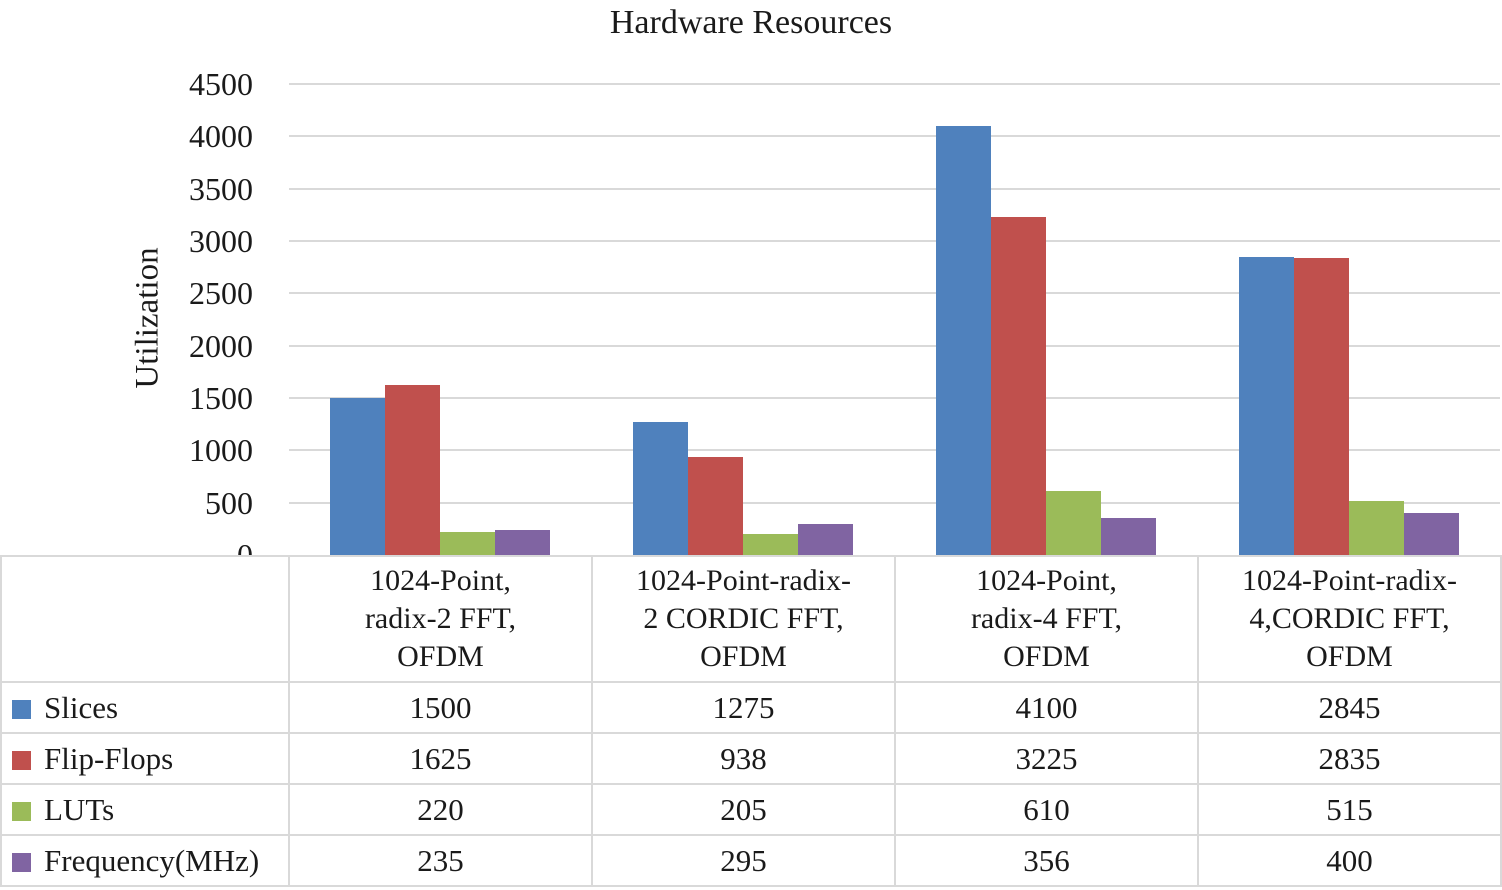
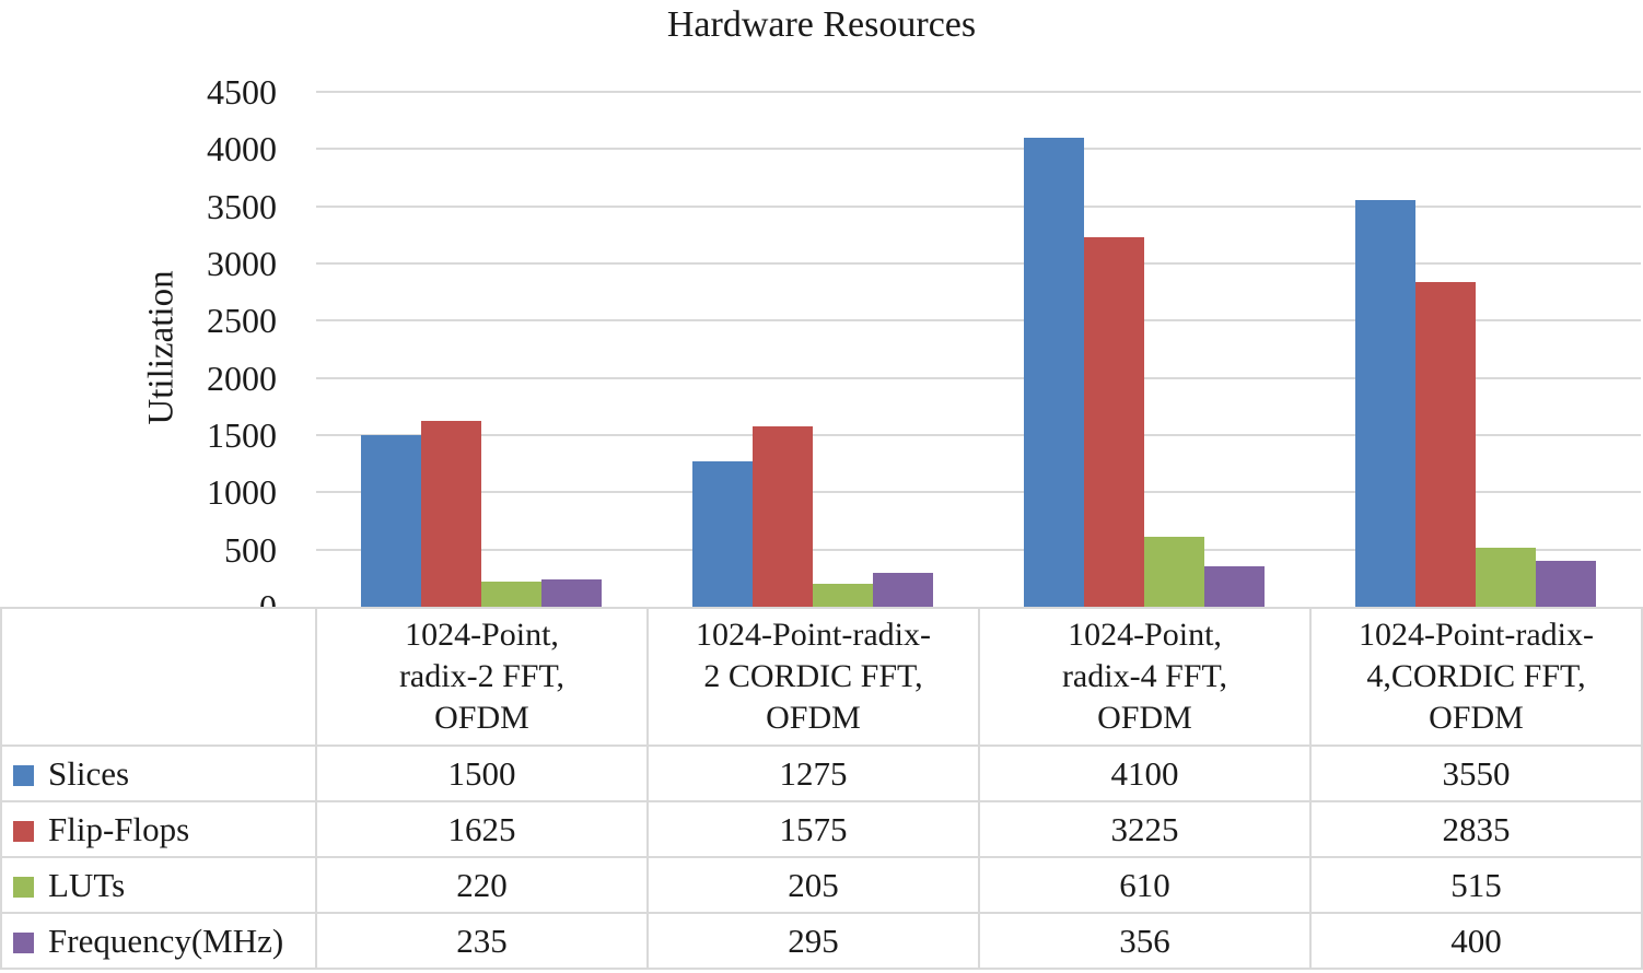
Flip-Flops/1024-Point-radix-2 CORDIC FFT, OFDM: 938 -> 1575
Slices/1024-Point-radix-4,CORDIC FFT, OFDM: 2845 -> 3550
